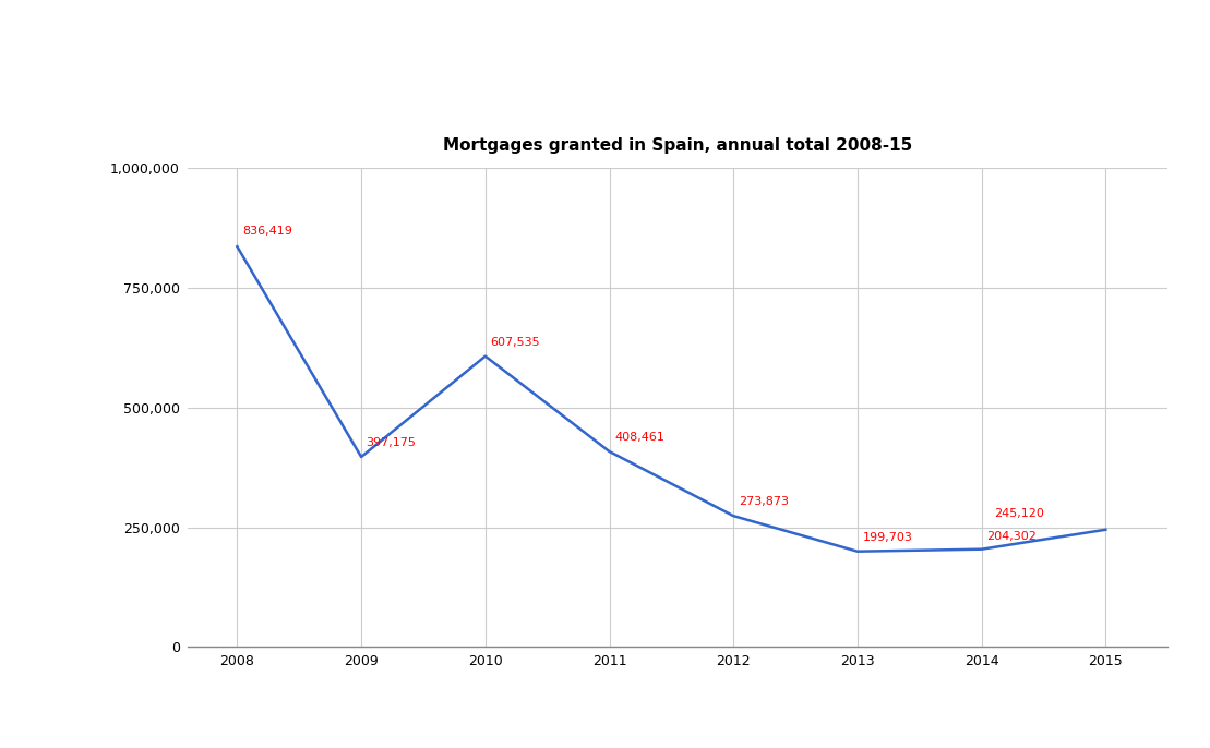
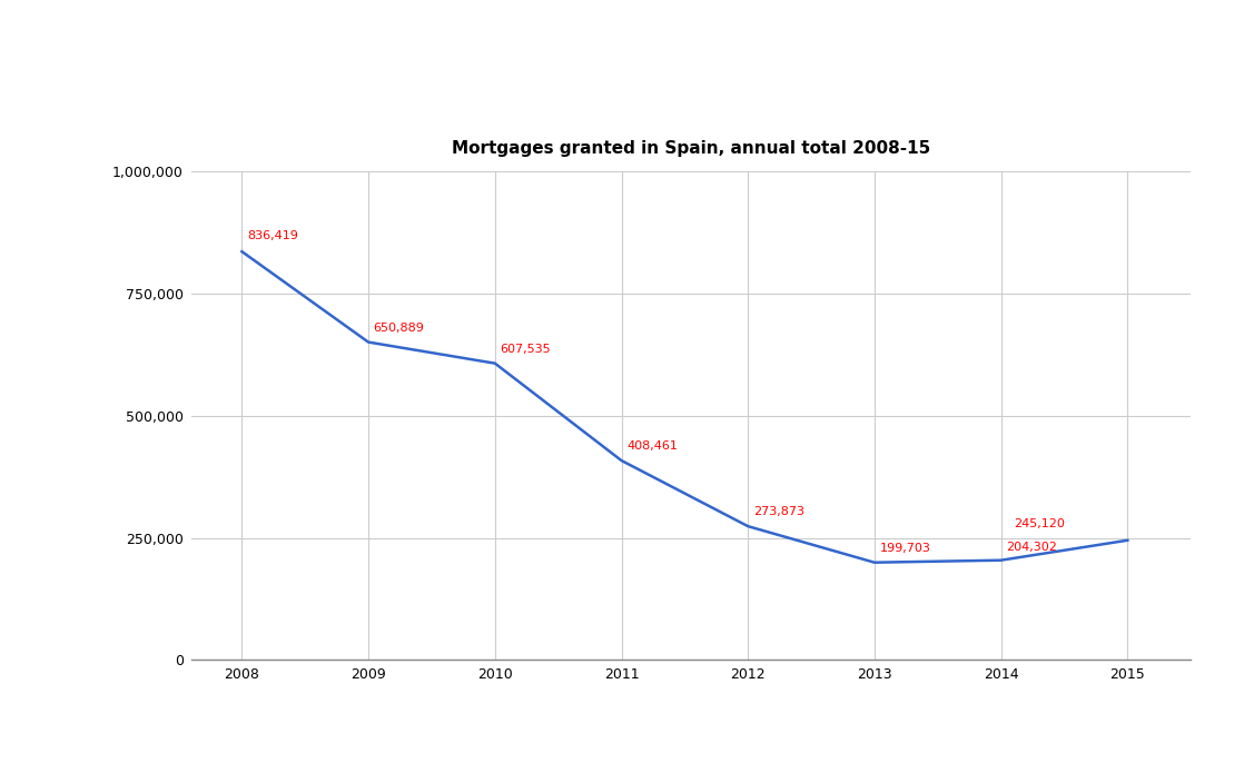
2009: 397,175 -> 650,889
